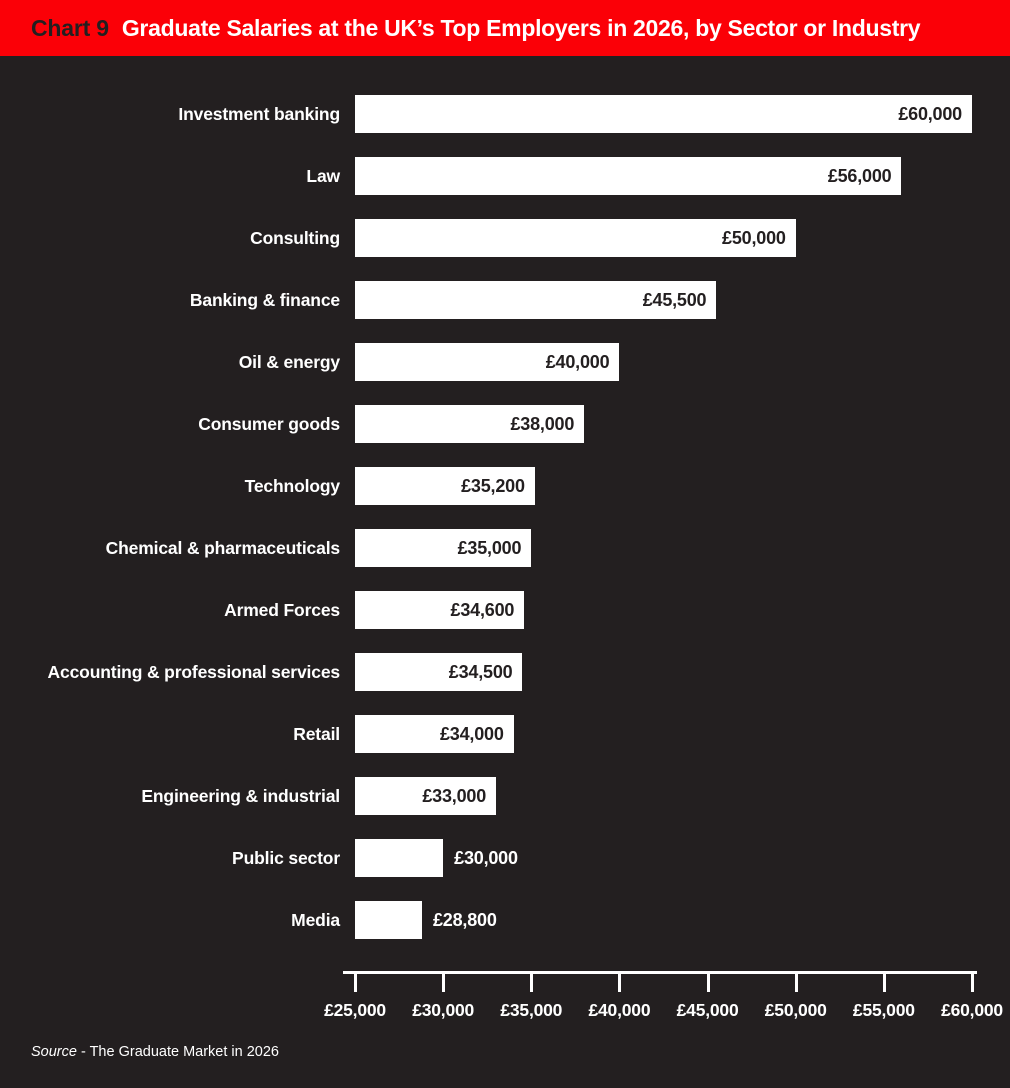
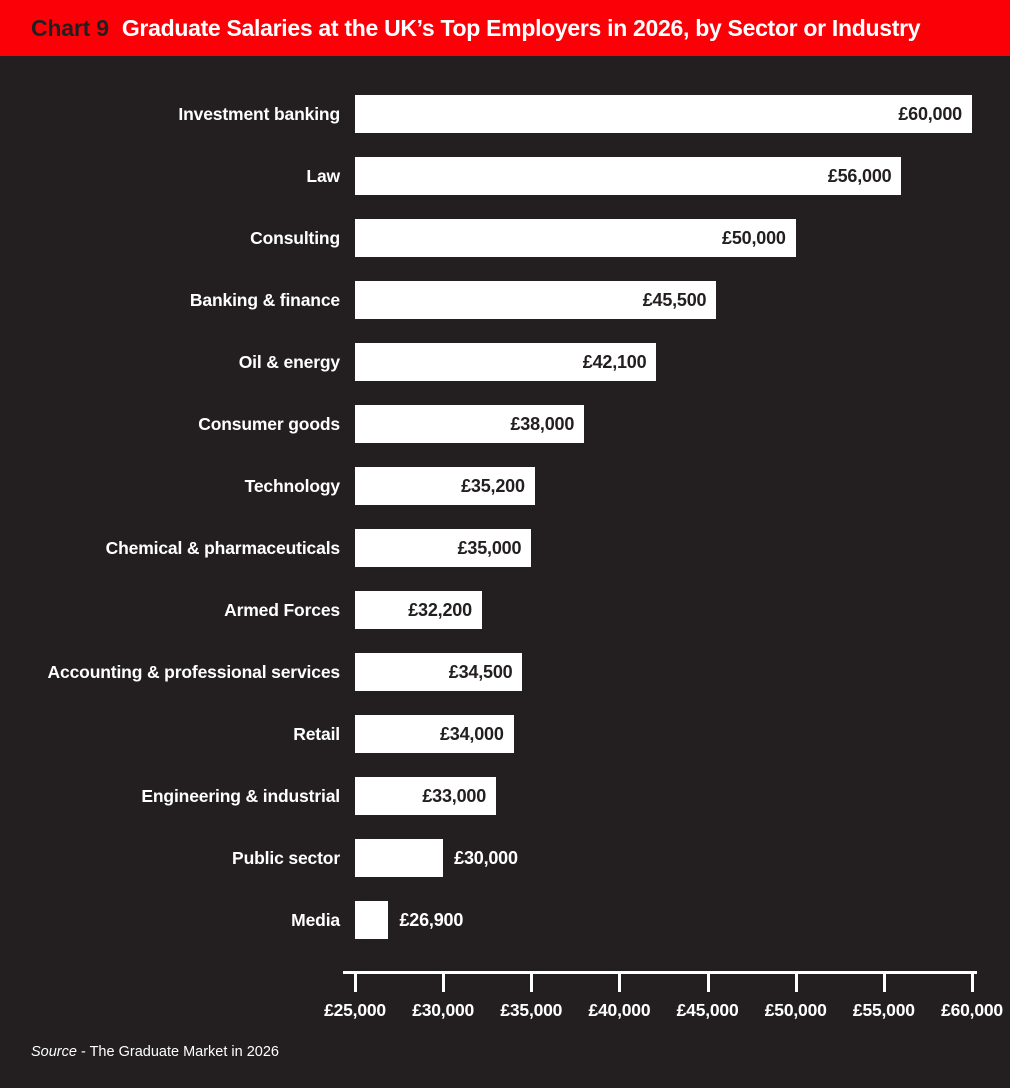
Oil & energy: £40,000 -> £42,100
Armed Forces: £34,600 -> £32,200
Media: £28,800 -> £26,900
